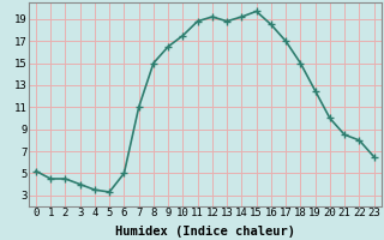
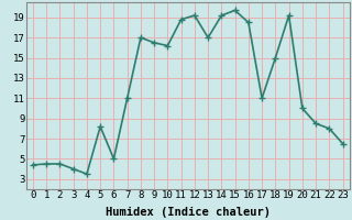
0: 5.2 -> 4.4
5: 3.3 -> 8.2
8: 15.0 -> 17.0
10: 17.5 -> 16.2
13: 18.8 -> 17.0
17: 17.0 -> 11.0
19: 12.5 -> 19.2
